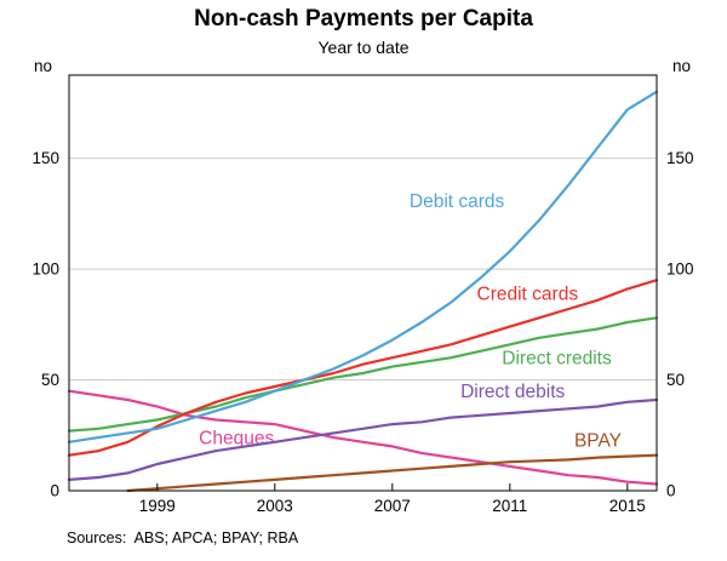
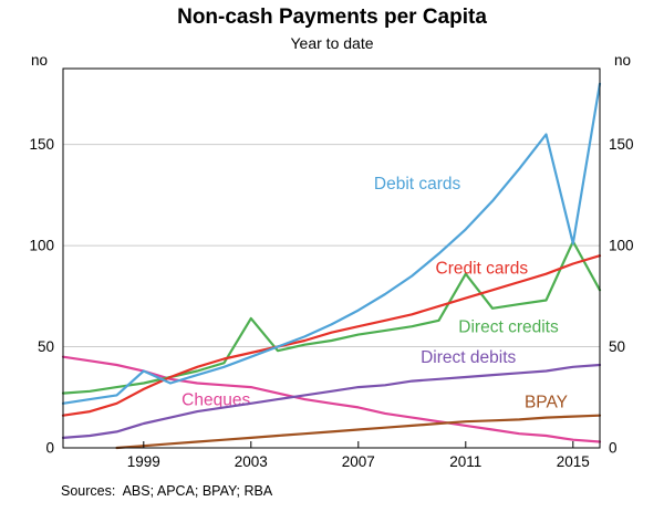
Debit cards/1999: 28 -> 38
Direct credits/2003: 45 -> 64
Direct credits/2011: 66 -> 86
Direct credits/2015: 76 -> 102
Debit cards/2015: 172 -> 101
